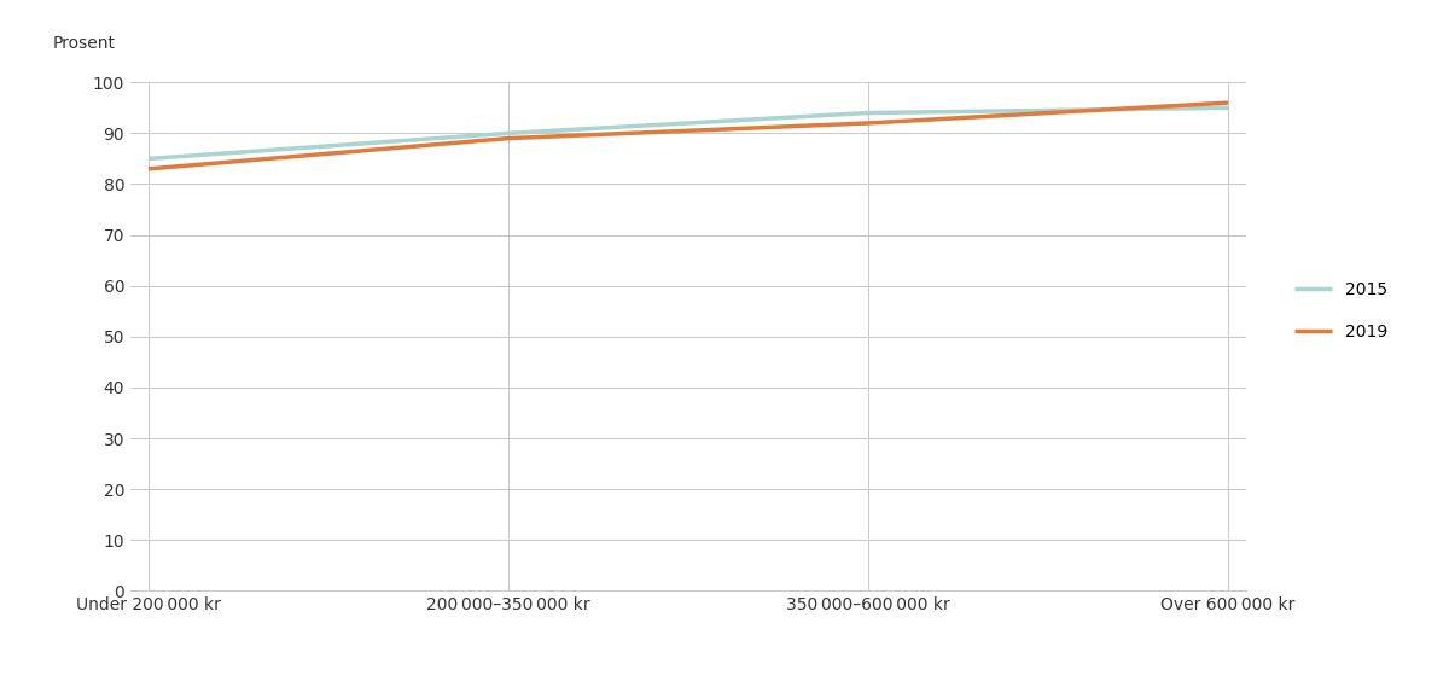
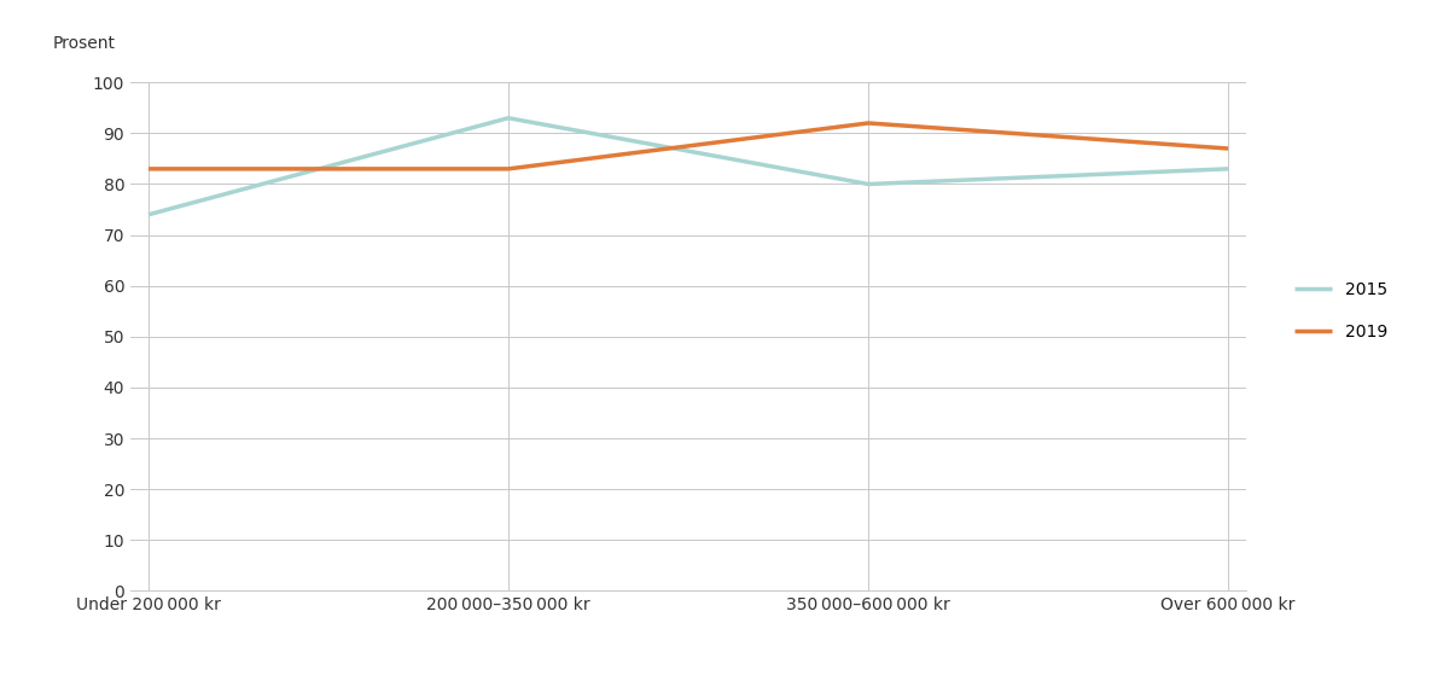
2015/Under 200 000 kr: 85 -> 74
2015/200 000–350 000 kr: 90 -> 93
2019/200 000–350 000 kr: 89 -> 83
2015/350 000–600 000 kr: 94 -> 80
2015/Over 600 000 kr: 95 -> 83
2019/Over 600 000 kr: 96 -> 87
